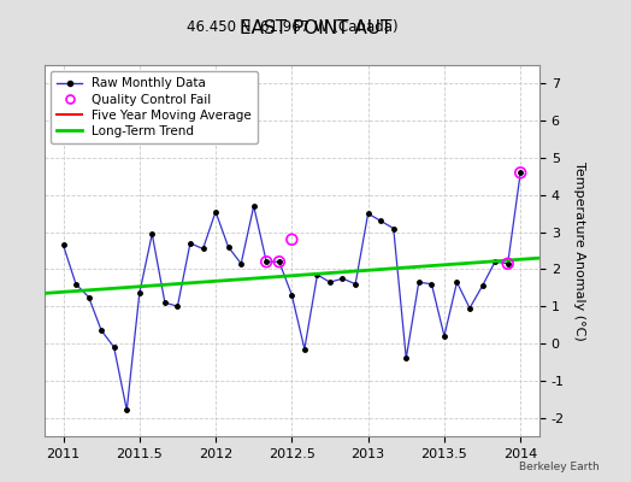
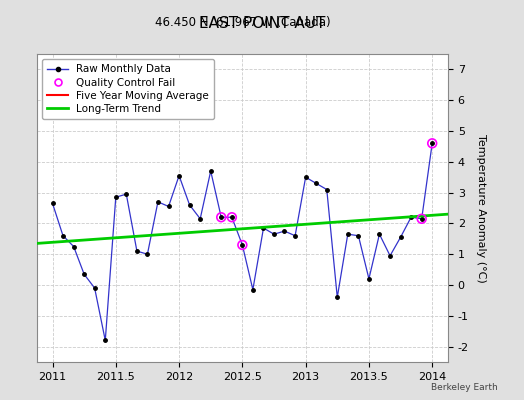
Raw Monthly Data/2011.5: 1.35 -> 2.85
Quality Control Fail/2012.5: 2.80 -> 1.30
